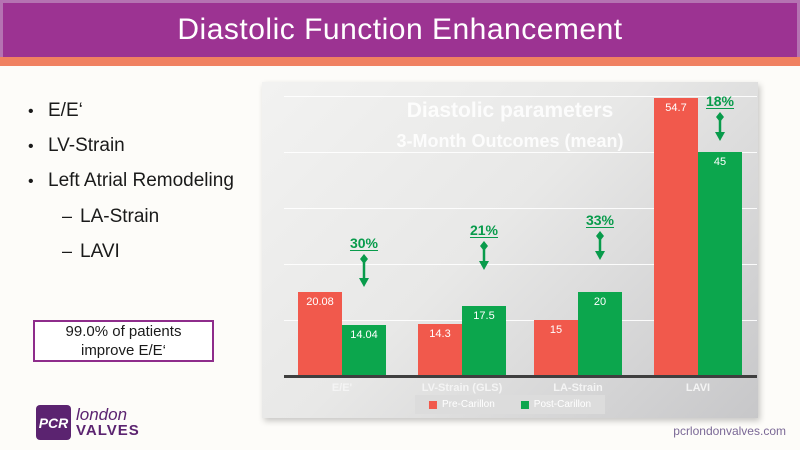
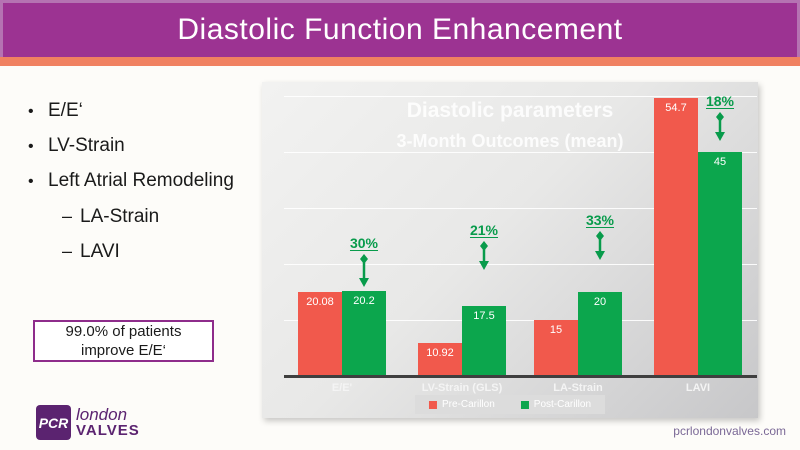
Post-Carillon/E/E': 14.04 -> 20.2
Pre-Carillon/LV-Strain (GLS): 14.3 -> 10.92
